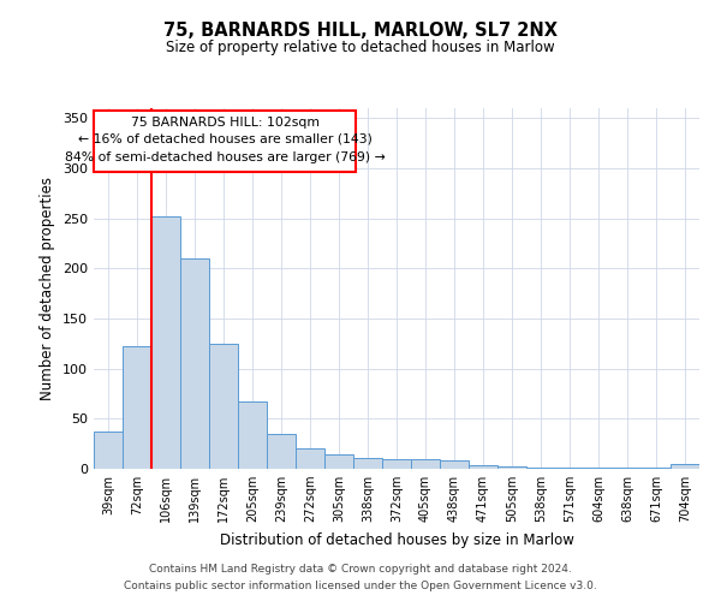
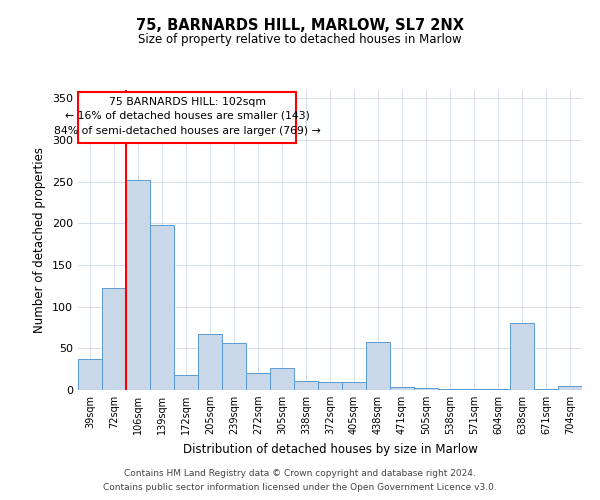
139sqm: 210 -> 198
172sqm: 125 -> 18
239sqm: 35 -> 56
305sqm: 15 -> 26
438sqm: 8 -> 58
638sqm: 1 -> 80
